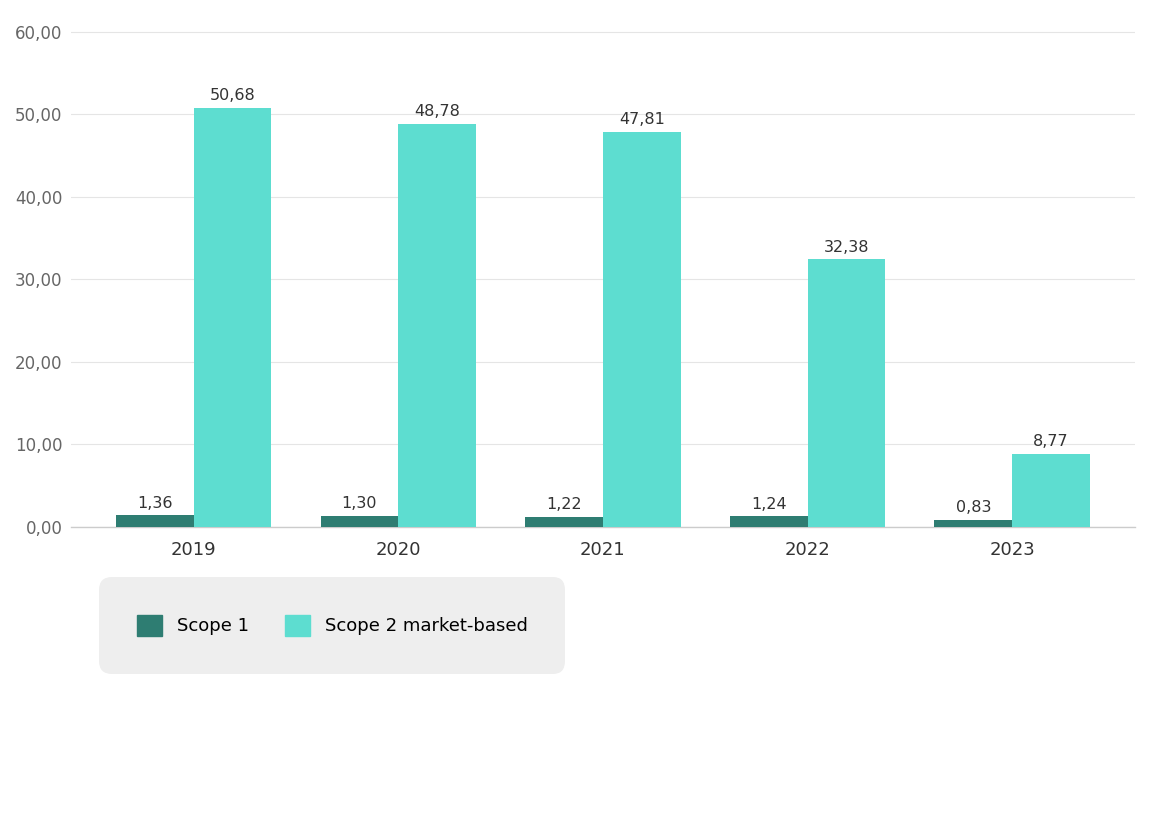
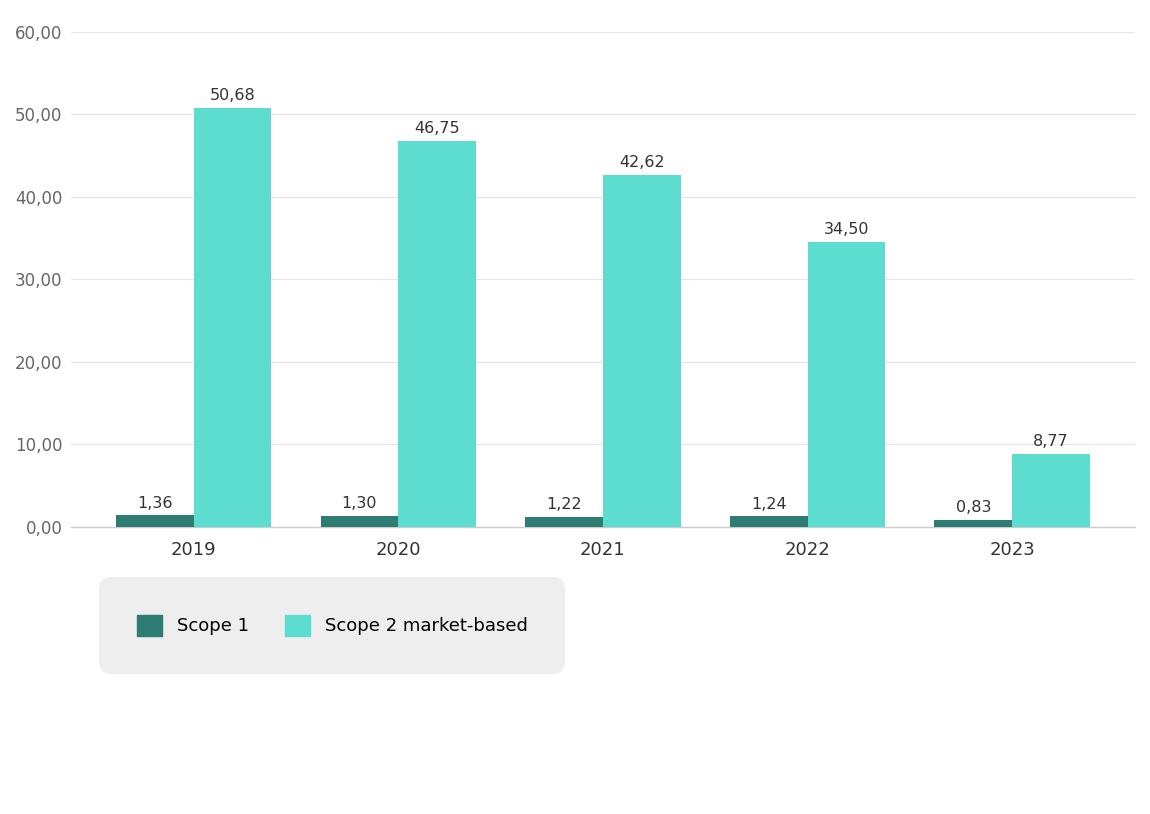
Scope 2 market-based/2020: 48,78 -> 46,75
Scope 2 market-based/2021: 47,81 -> 42,62
Scope 2 market-based/2022: 32,38 -> 34,50
